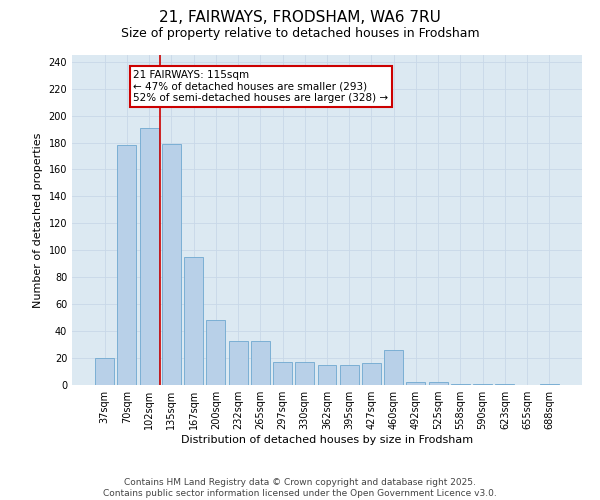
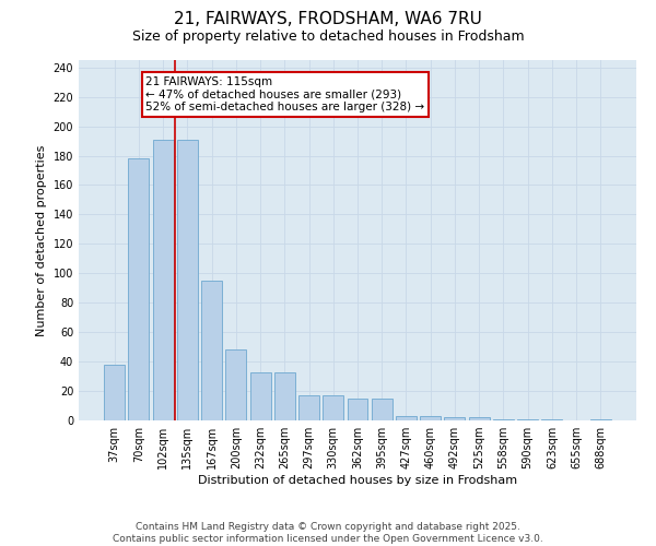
37sqm: 20 -> 38
135sqm: 179 -> 191
427sqm: 16 -> 3
460sqm: 26 -> 3
